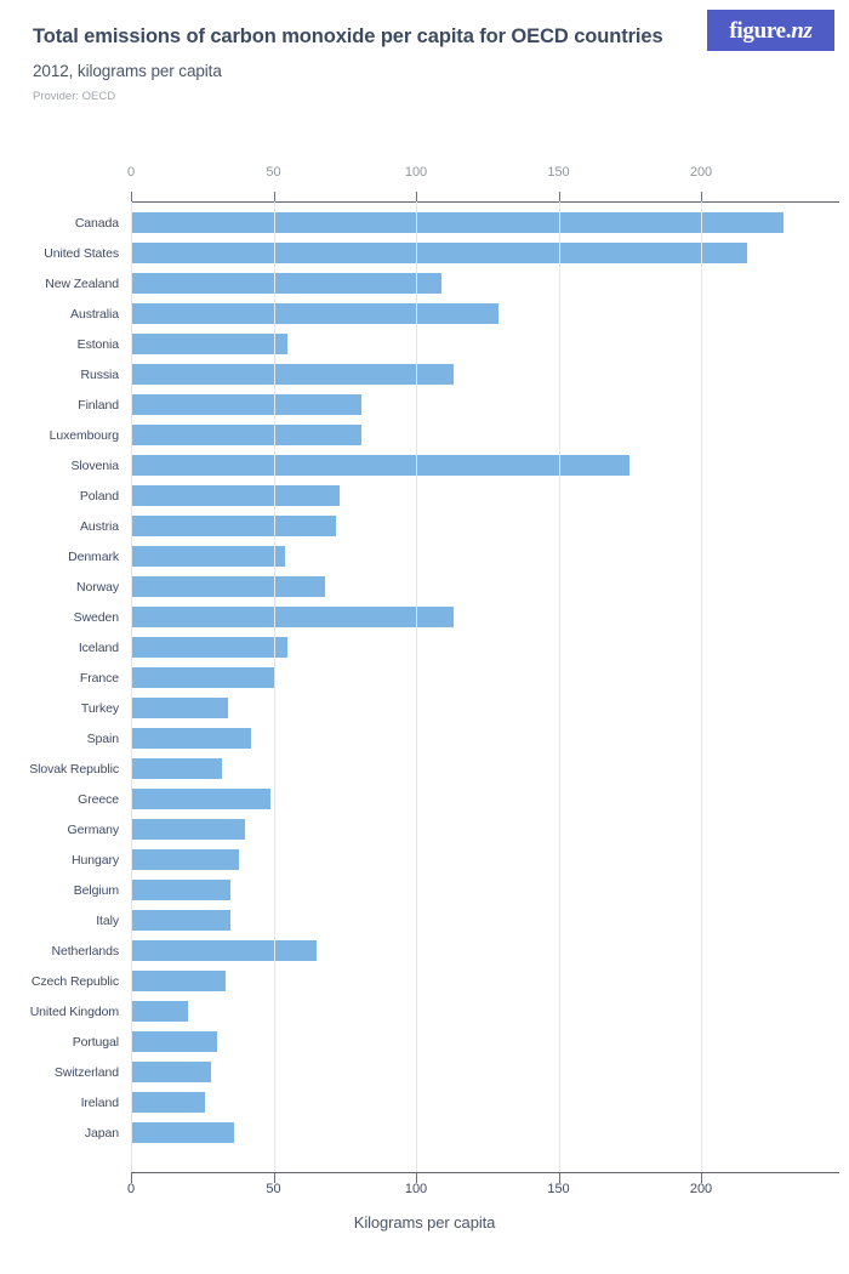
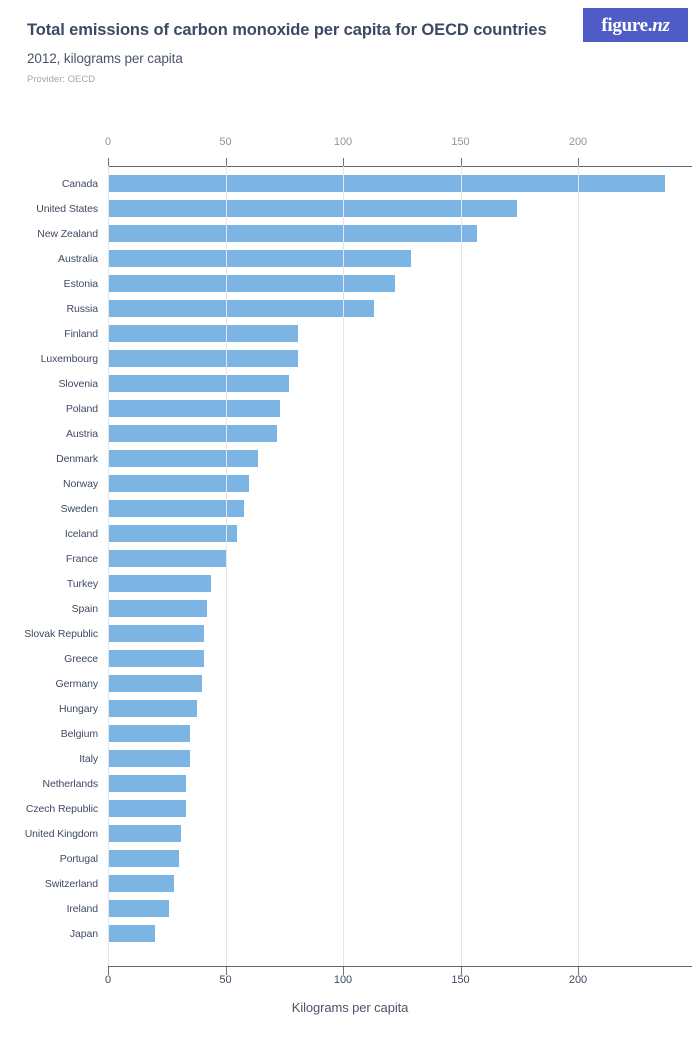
Canada: 229 -> 237
United States: 216 -> 174
New Zealand: 109 -> 157
Estonia: 55 -> 122
Slovenia: 175 -> 77
Denmark: 54 -> 64
Norway: 68 -> 60
Sweden: 113 -> 58
Turkey: 34 -> 44
Slovak Republic: 32 -> 41
Greece: 49 -> 41
Netherlands: 65 -> 33
United Kingdom: 20 -> 31
Japan: 36 -> 20
